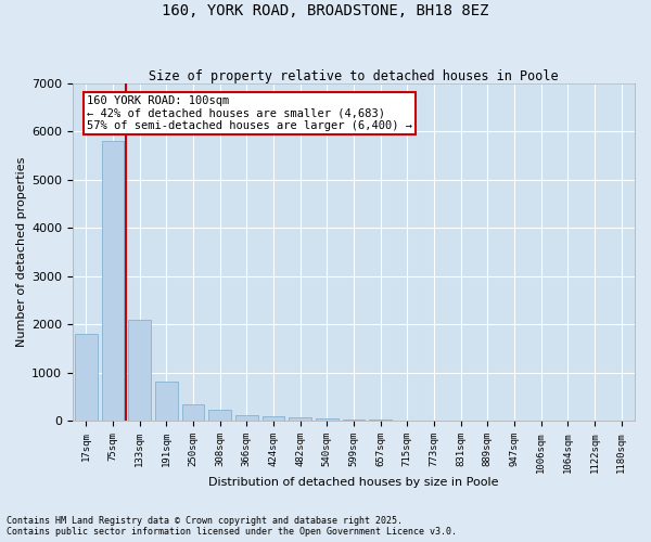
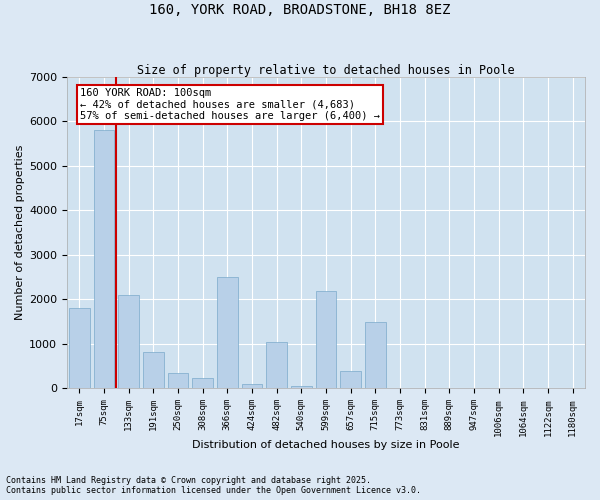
366sqm: 130 -> 2500
482sqm: 70 -> 1050
599sqm: 40 -> 2200
657sqm: 20 -> 400
715sqm: 20 -> 1500
